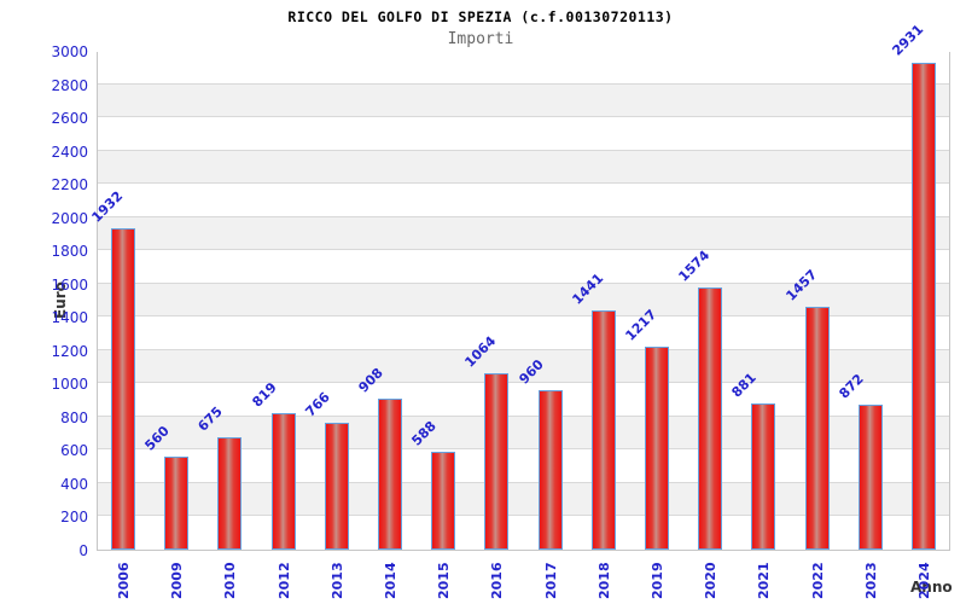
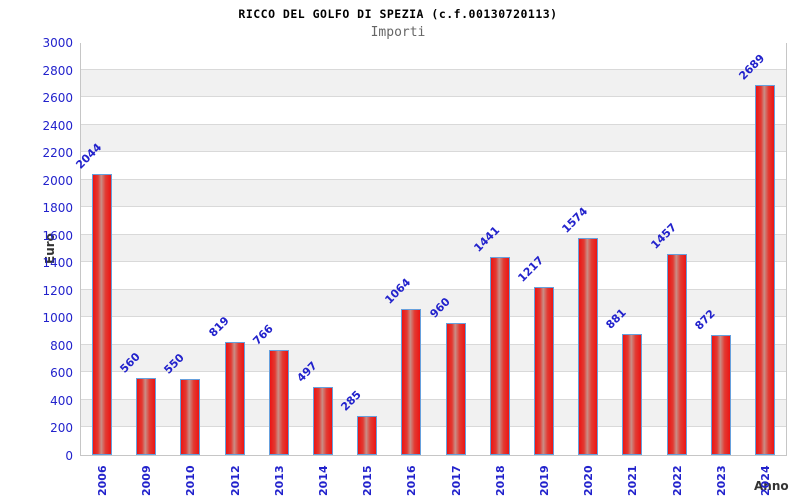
2006: 1932 -> 2044
2010: 675 -> 550
2014: 908 -> 497
2015: 588 -> 285
2024: 2931 -> 2689
